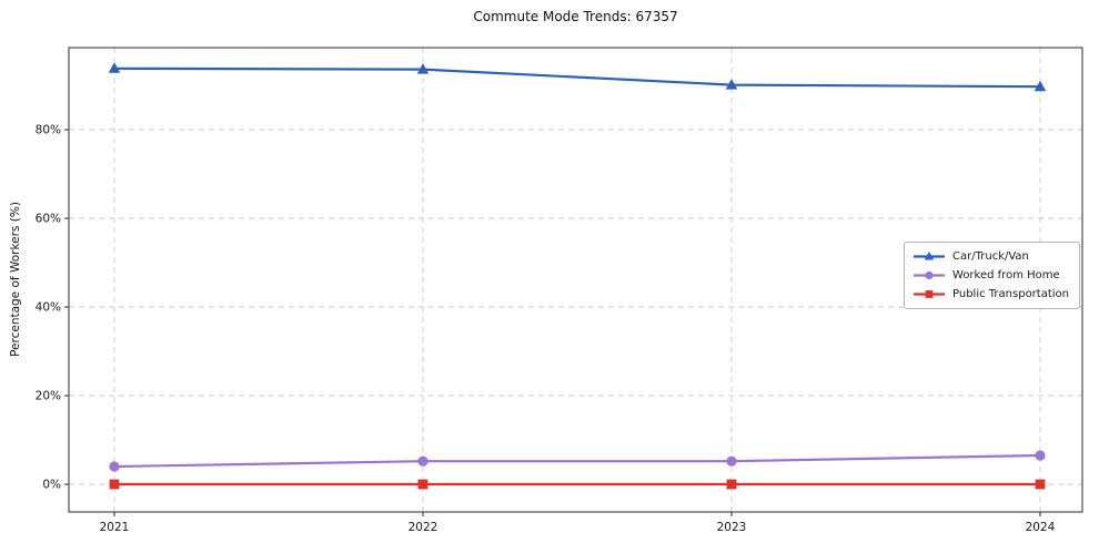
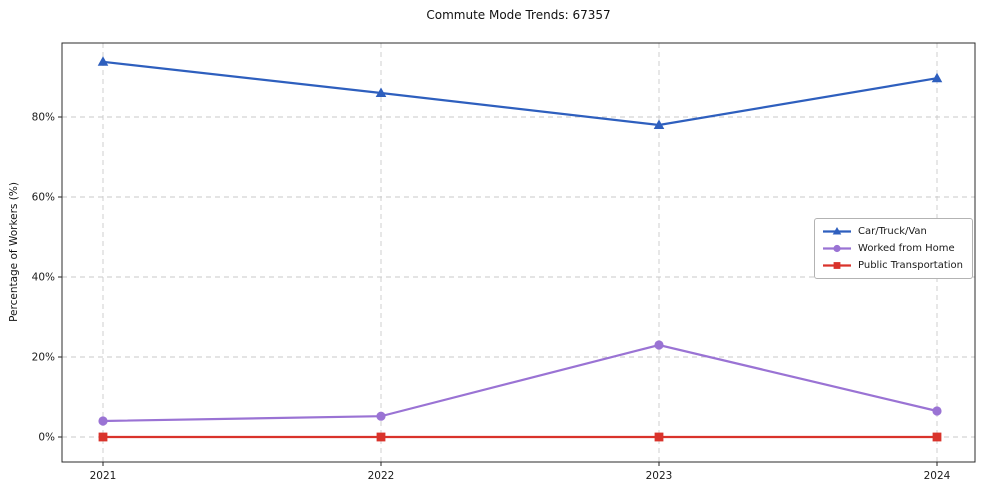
Car/Truck/Van/2022: 94% -> 86%
Car/Truck/Van/2023: 90% -> 78%
Worked from Home/2023: 5% -> 23%
